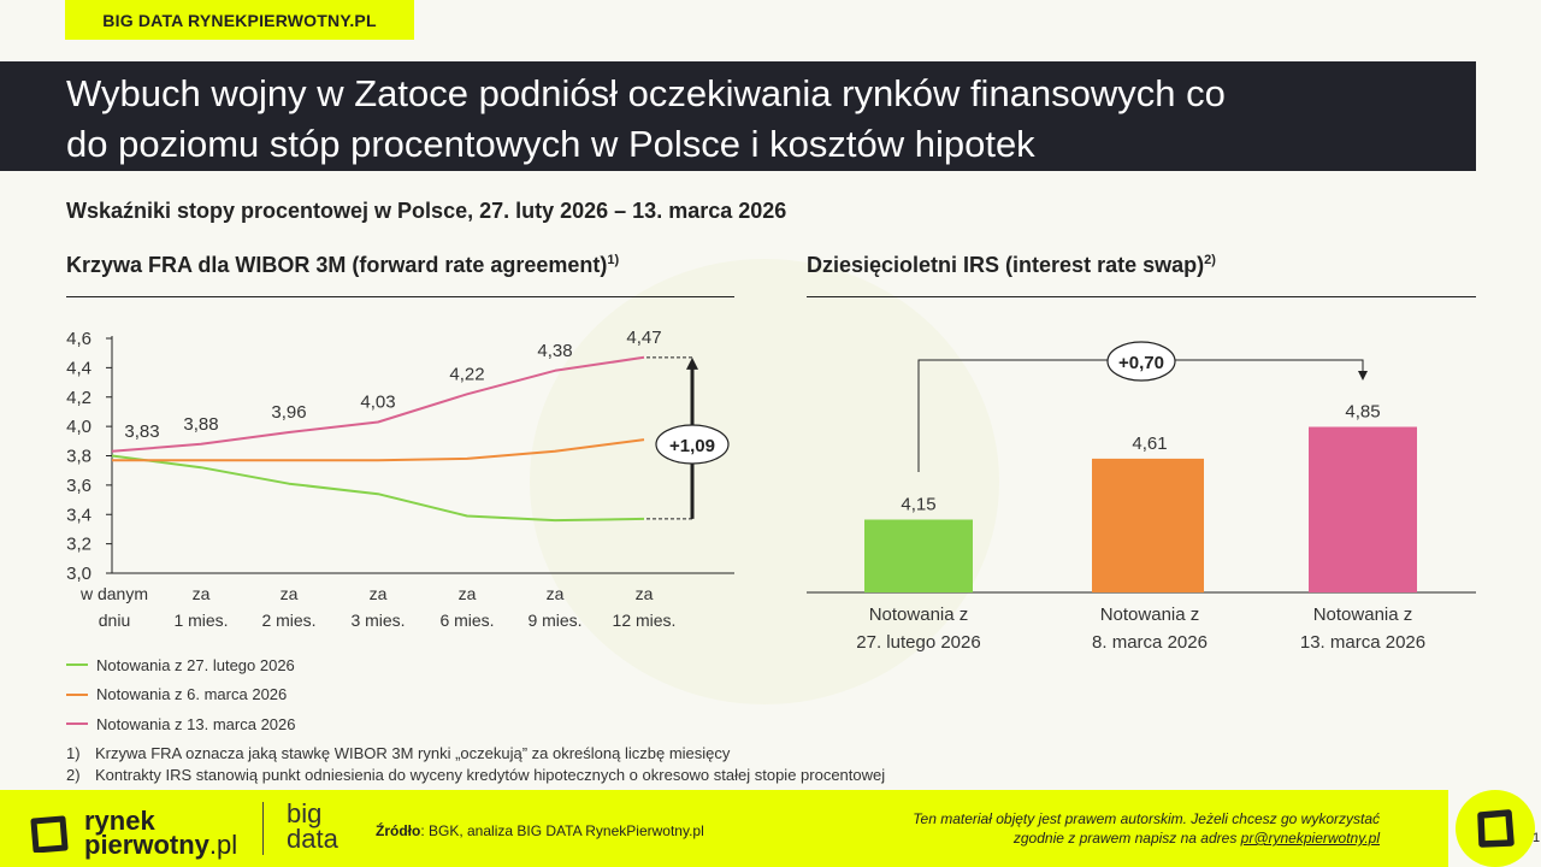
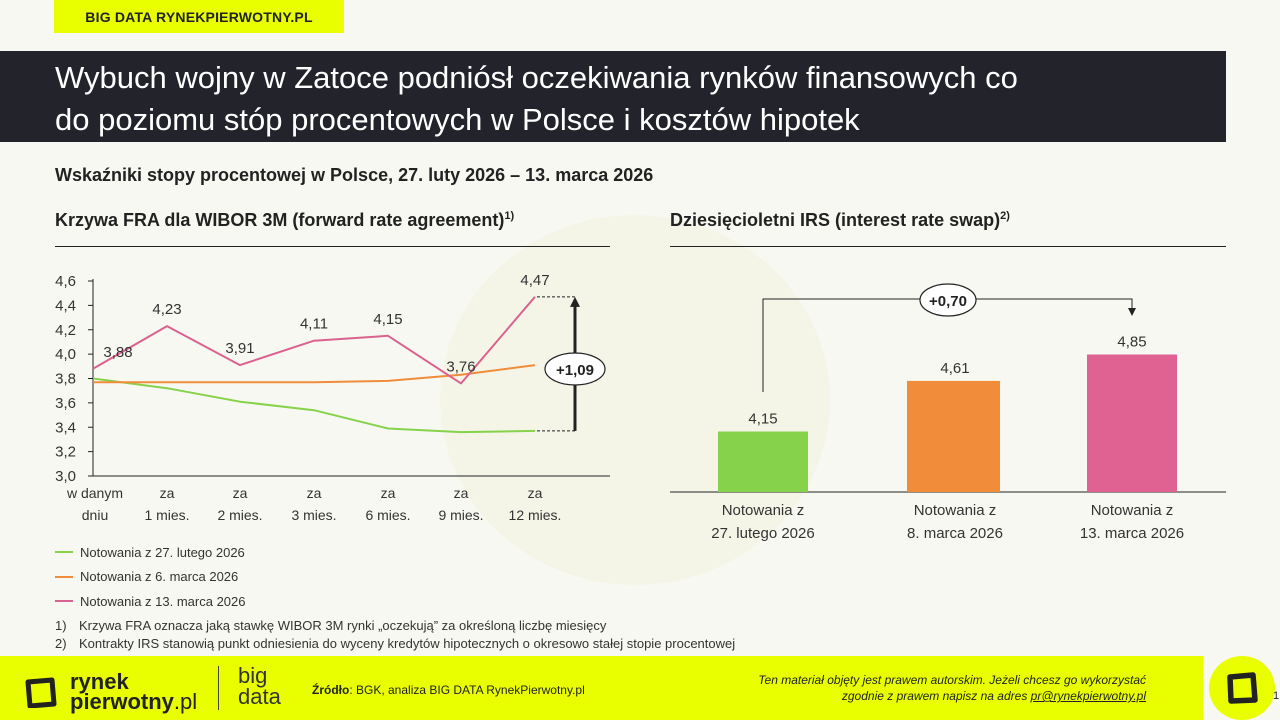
Krzywa FRA dla WIBOR 3M (forward rate agreement)/Notowania z 13. marca 2026/w danym dniu: 3,83 -> 3,88
Krzywa FRA dla WIBOR 3M (forward rate agreement)/Notowania z 13. marca 2026/za 1 mies.: 3,88 -> 4,23
Krzywa FRA dla WIBOR 3M (forward rate agreement)/Notowania z 13. marca 2026/za 2 mies.: 3,96 -> 3,91
Krzywa FRA dla WIBOR 3M (forward rate agreement)/Notowania z 13. marca 2026/za 3 mies.: 4,03 -> 4,11
Krzywa FRA dla WIBOR 3M (forward rate agreement)/Notowania z 13. marca 2026/za 6 mies.: 4,22 -> 4,15
Krzywa FRA dla WIBOR 3M (forward rate agreement)/Notowania z 13. marca 2026/za 9 mies.: 4,38 -> 3,76
